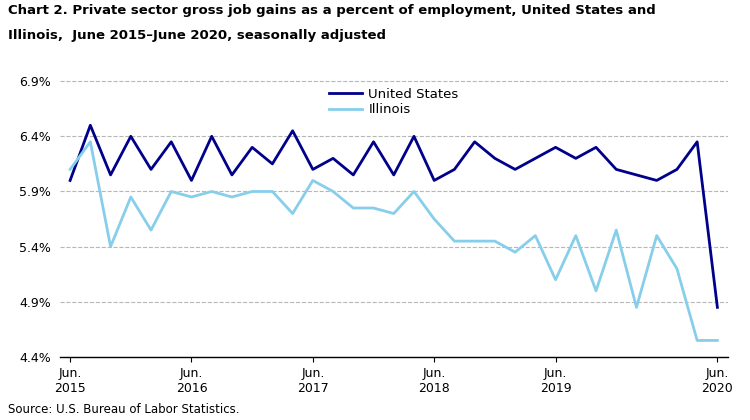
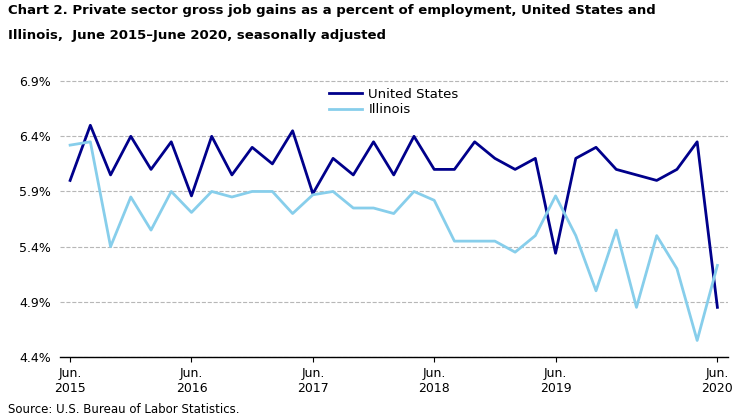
Illinois/Jun. 2015: 6.10% -> 6.32%
United States/Jun. 2016: 6.00% -> 5.86%
Illinois/Jun. 2016: 5.85% -> 5.71%
United States/Jun. 2017: 6.10% -> 5.88%
Illinois/Jun. 2017: 6.00% -> 5.87%
United States/Jun. 2018: 6.00% -> 6.10%
Illinois/Jun. 2018: 5.65% -> 5.82%
United States/Jun. 2019: 6.30% -> 5.34%
Illinois/Jun. 2019: 5.10% -> 5.86%
Illinois/Jun. 2020: 4.55% -> 5.23%
